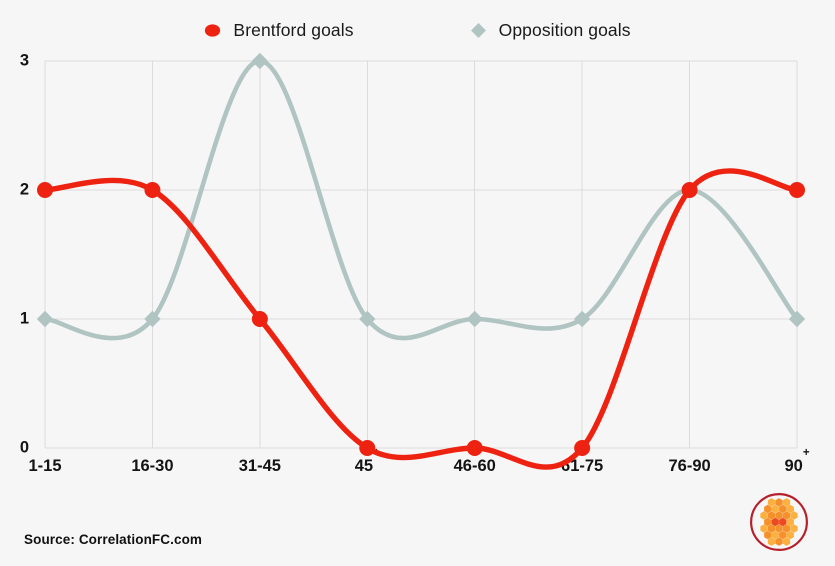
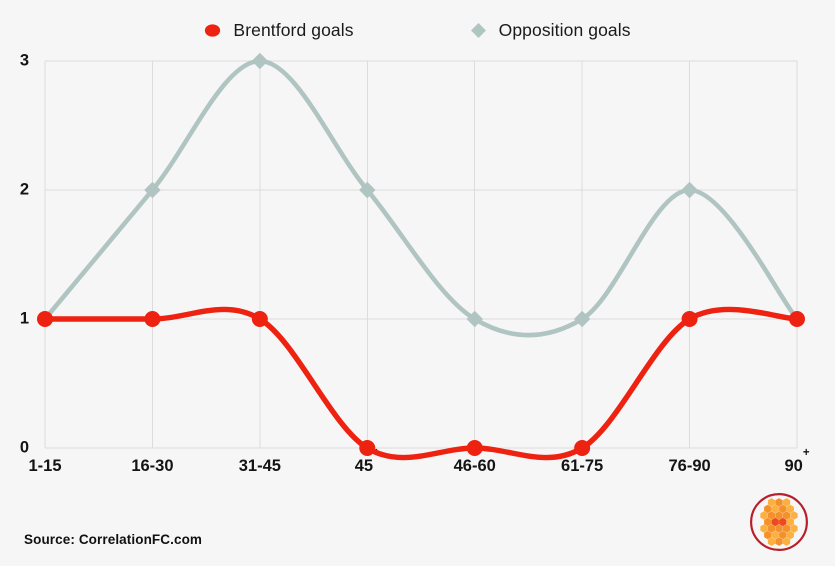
Brentford goals/1-15: 2 -> 1
Brentford goals/16-30: 2 -> 1
Opposition goals/16-30: 1 -> 2
Opposition goals/45+: 1 -> 2
Brentford goals/76-90: 2 -> 1
Brentford goals/90+: 2 -> 1
